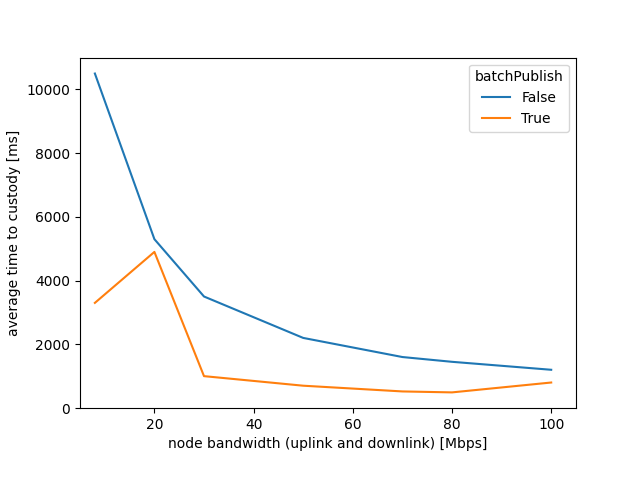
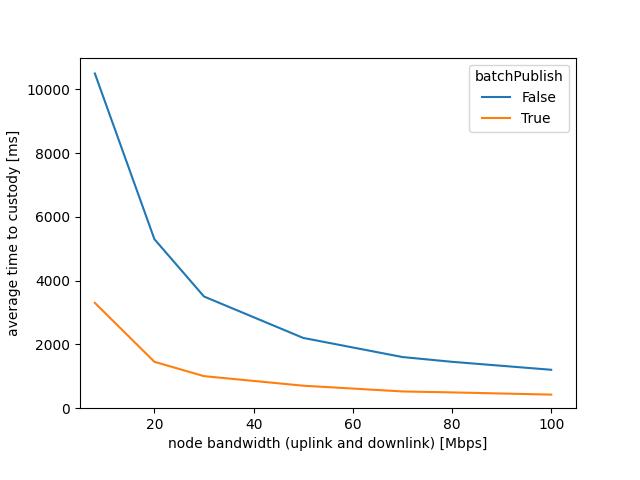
True/20: 4900 -> 1450
True/100: 800 -> 420
